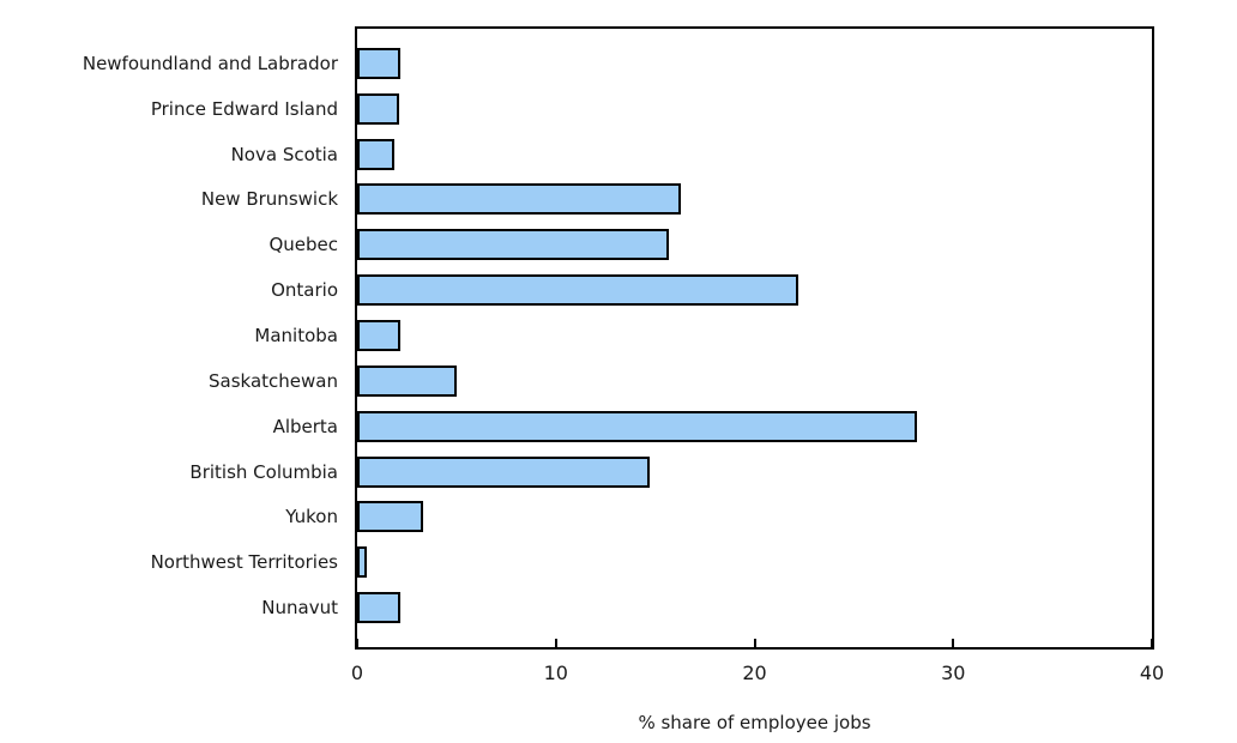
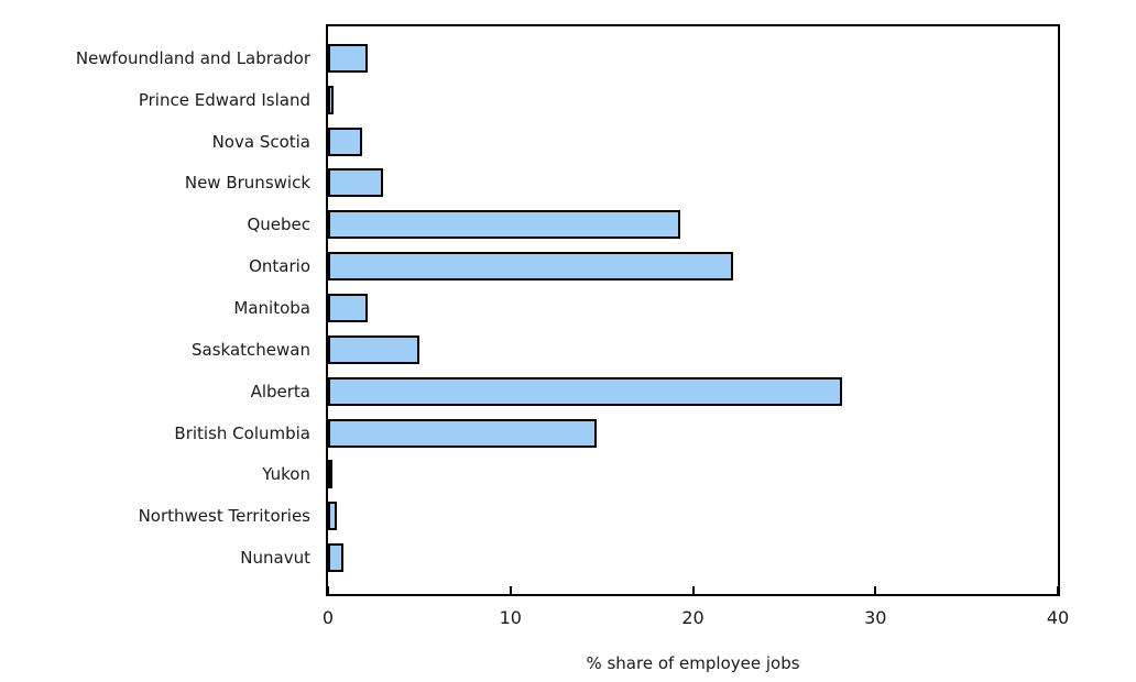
Prince Edward Island: 2.1 -> 0.3
New Brunswick: 16.3 -> 3.0
Quebec: 15.7 -> 19.3
Yukon: 3.3 -> 0.2
Nunavut: 2.2 -> 0.8
